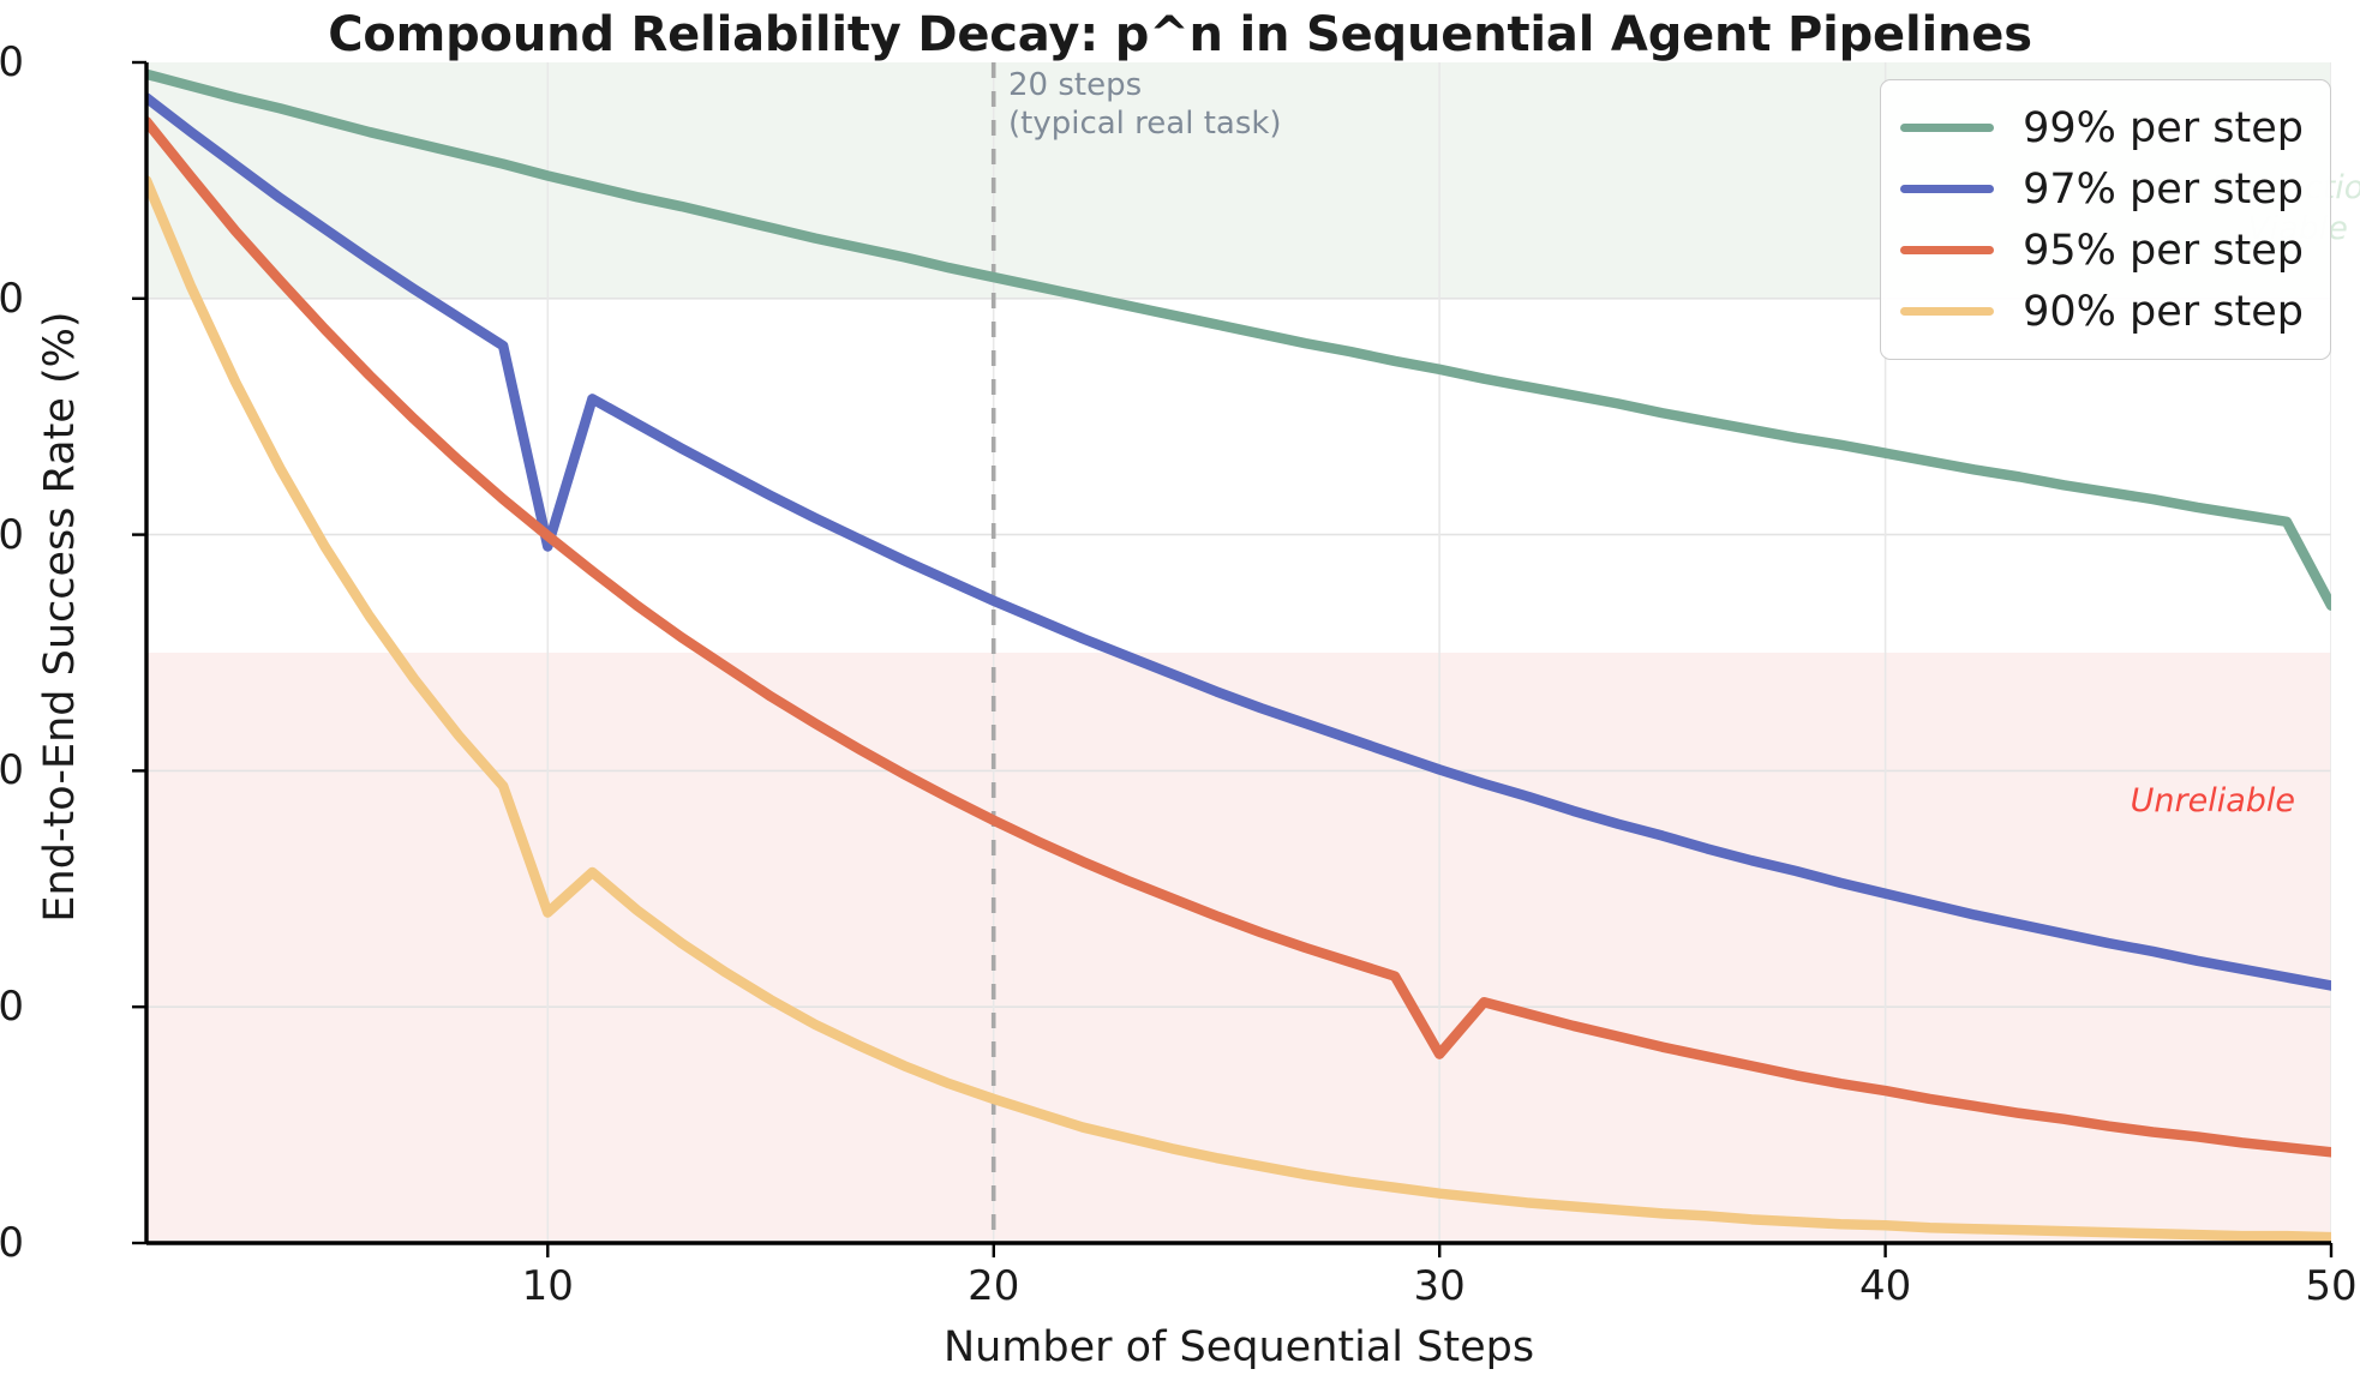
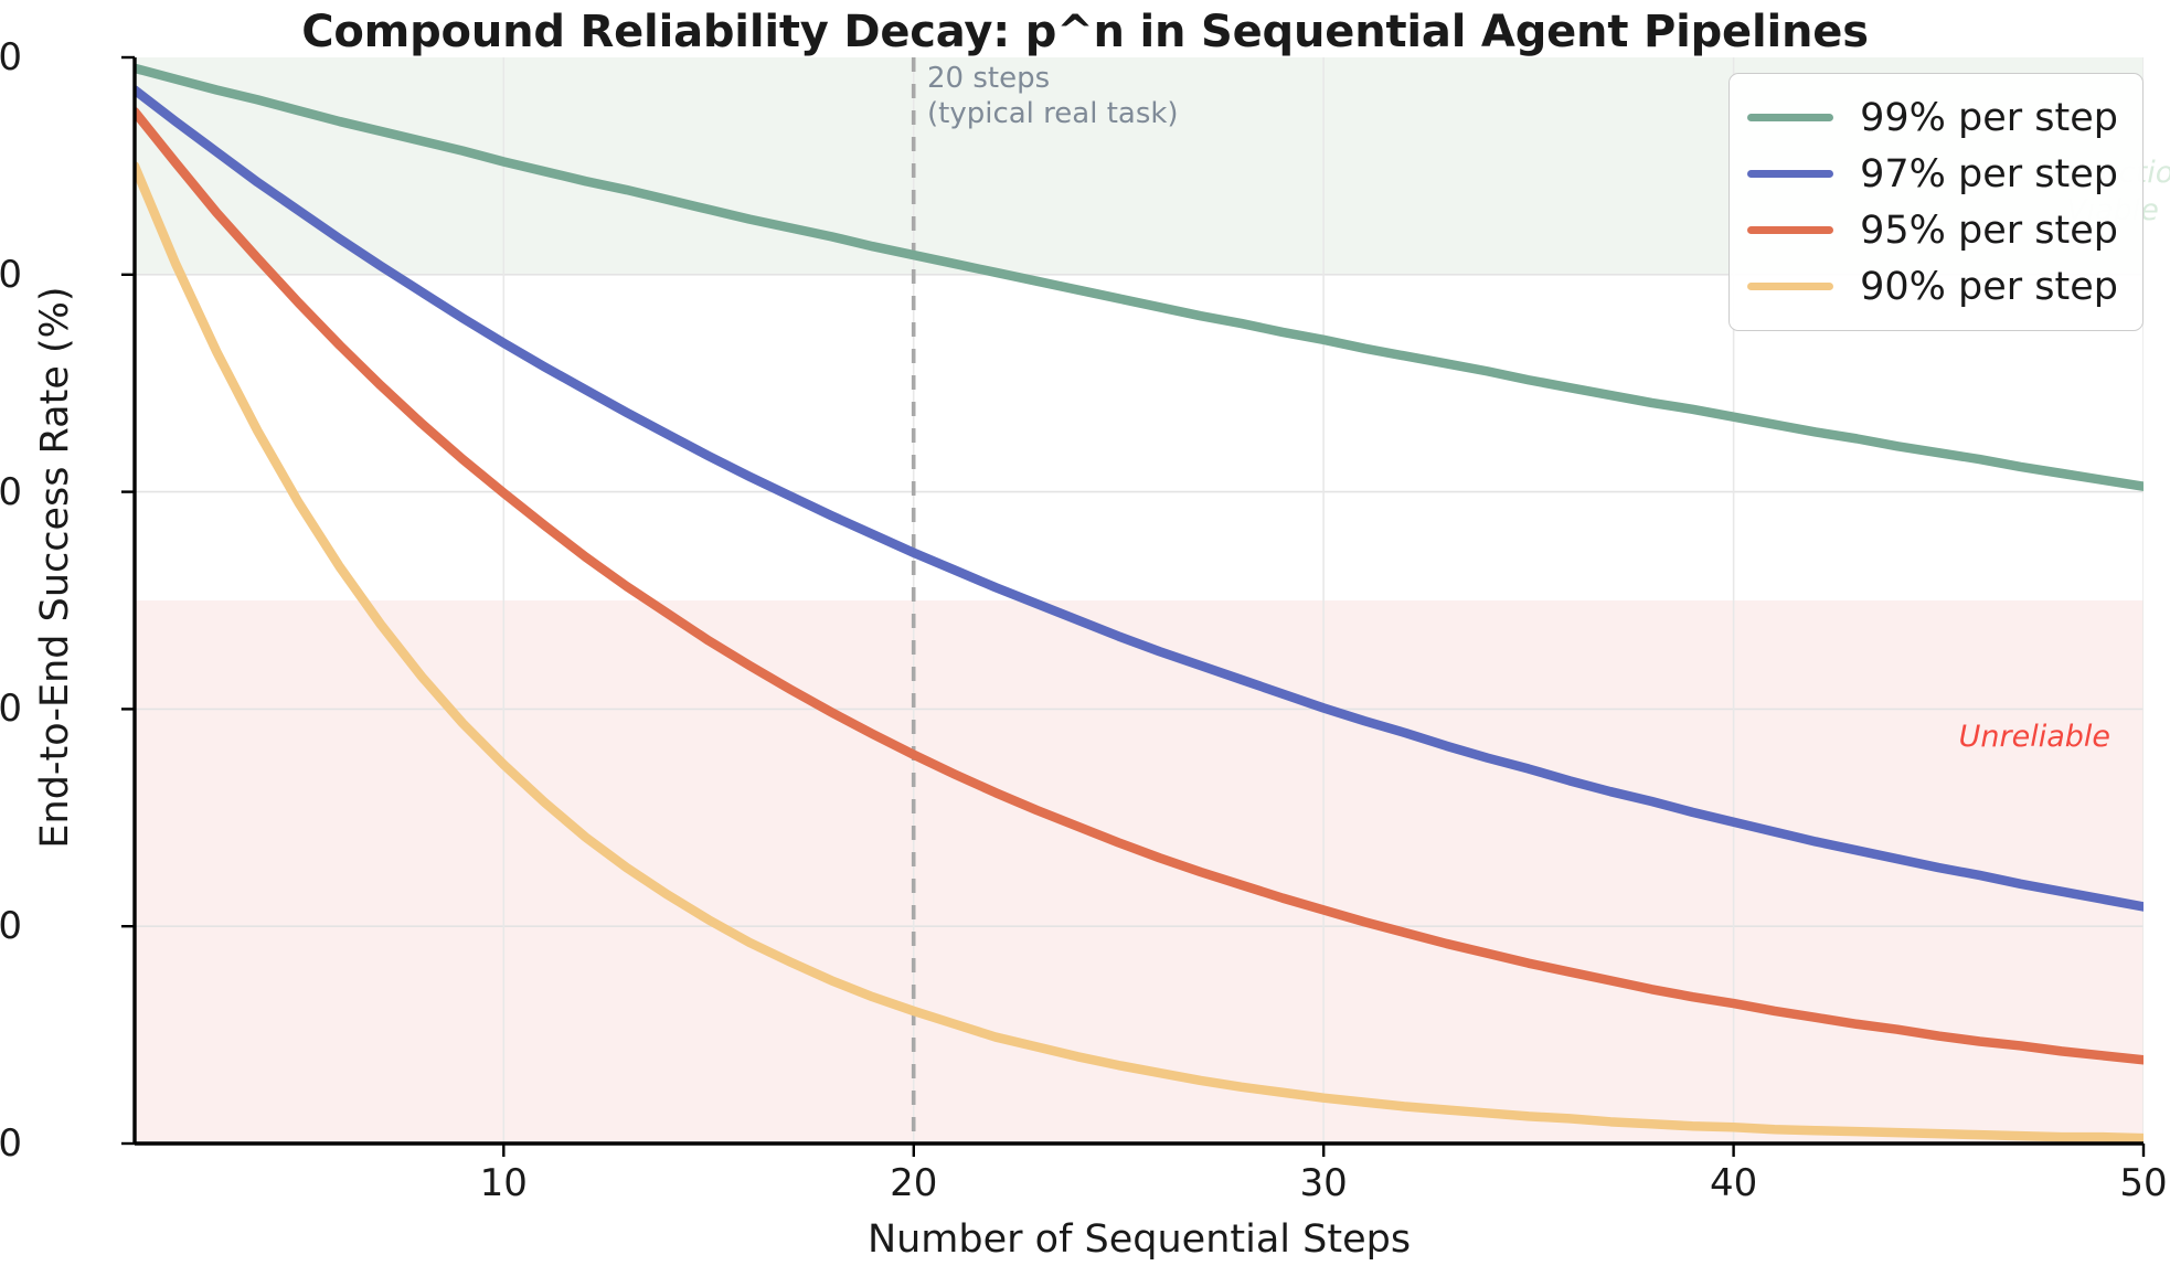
97% per step/10: 59 -> 74
90% per step/10: 28 -> 35
95% per step/30: 16 -> 22
99% per step/50: 54 -> 60
